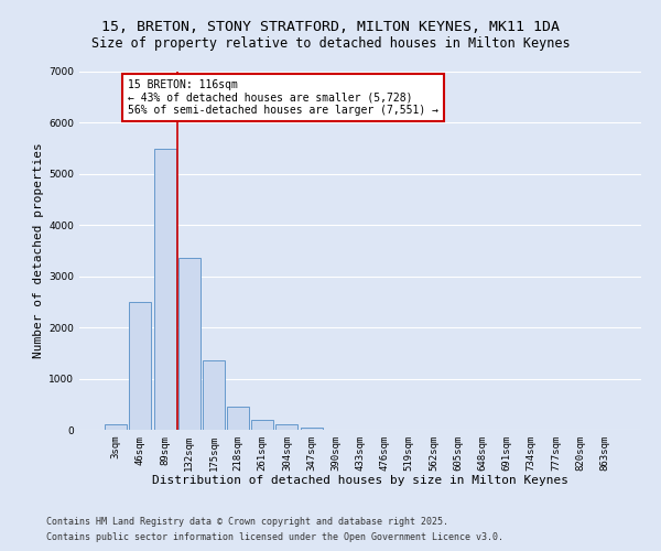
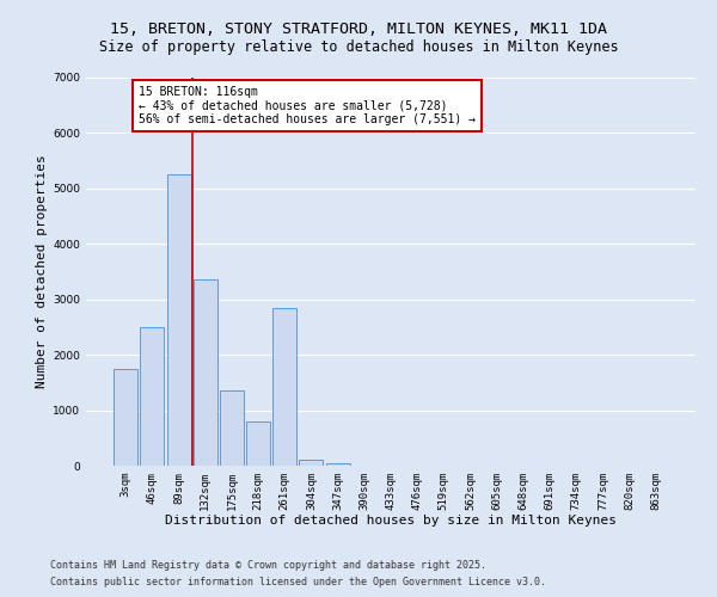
3sqm: 100 -> 1750
89sqm: 5500 -> 5250
218sqm: 450 -> 800
261sqm: 200 -> 2850
